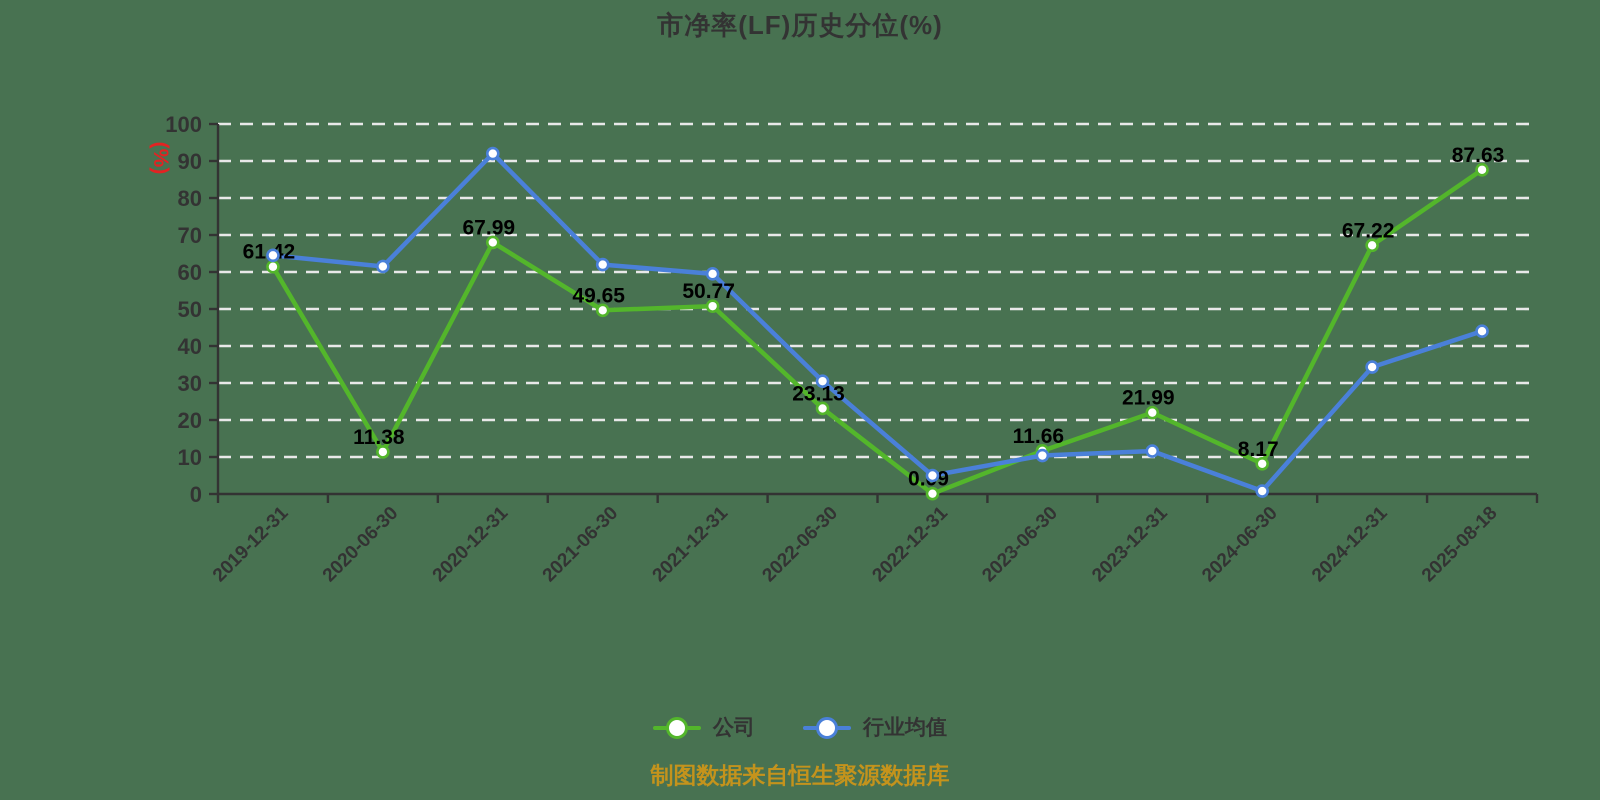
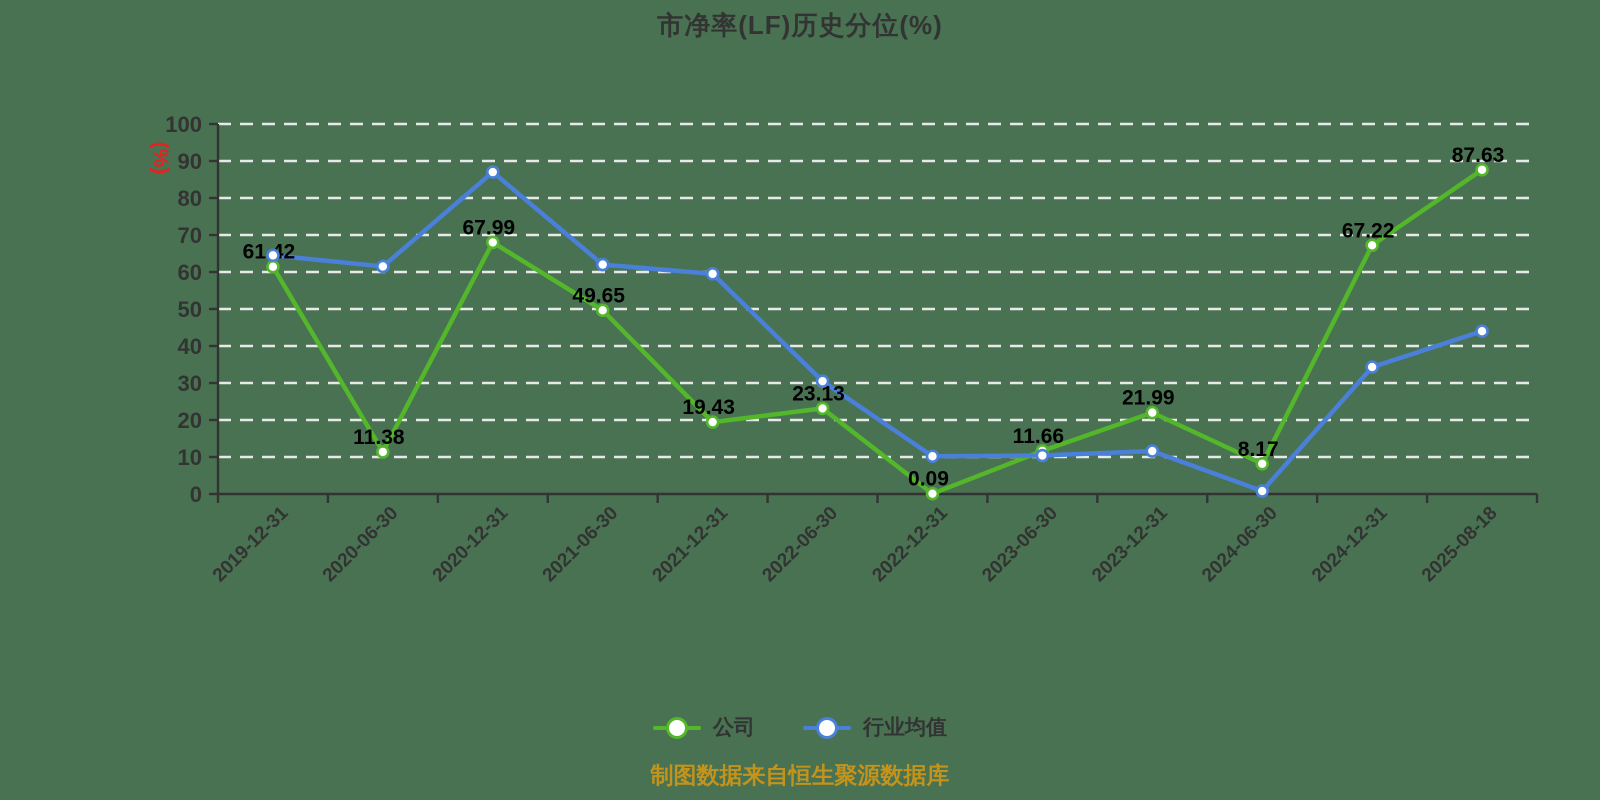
行业均值/2020-12-31: 92 -> 87
公司/2021-12-31: 50.77 -> 19.43
行业均值/2022-12-31: 5 -> 10
